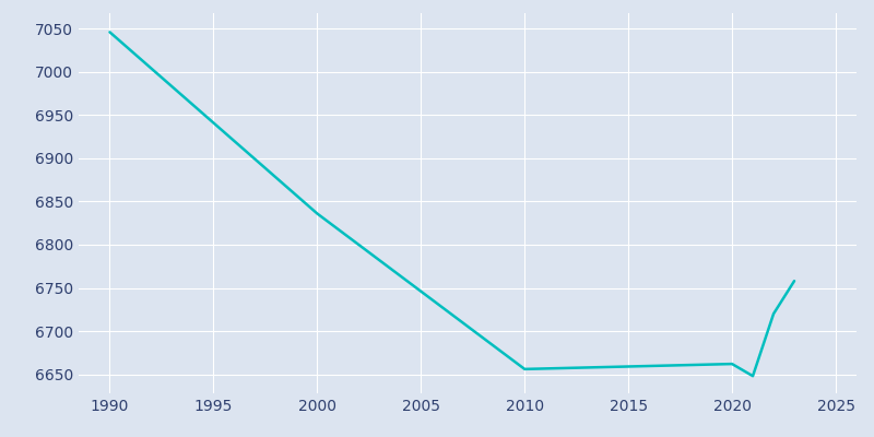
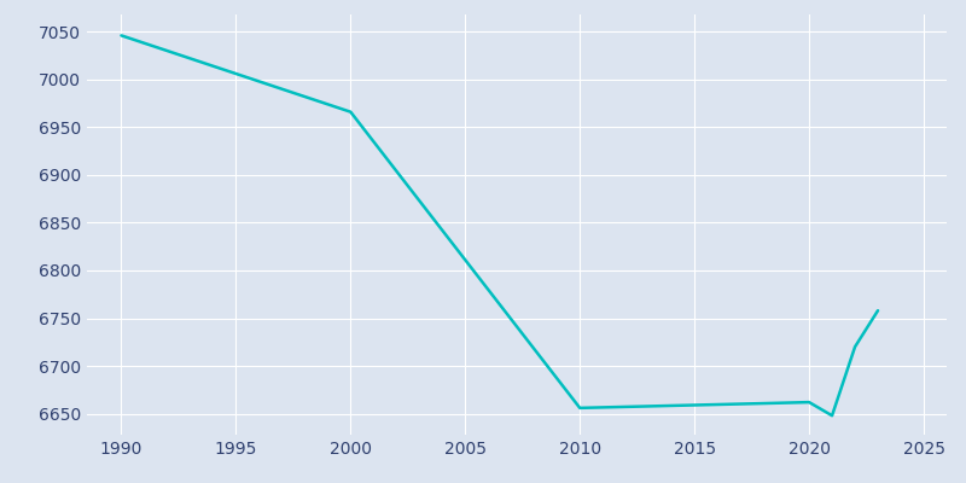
2000: 6836 -> 6966
